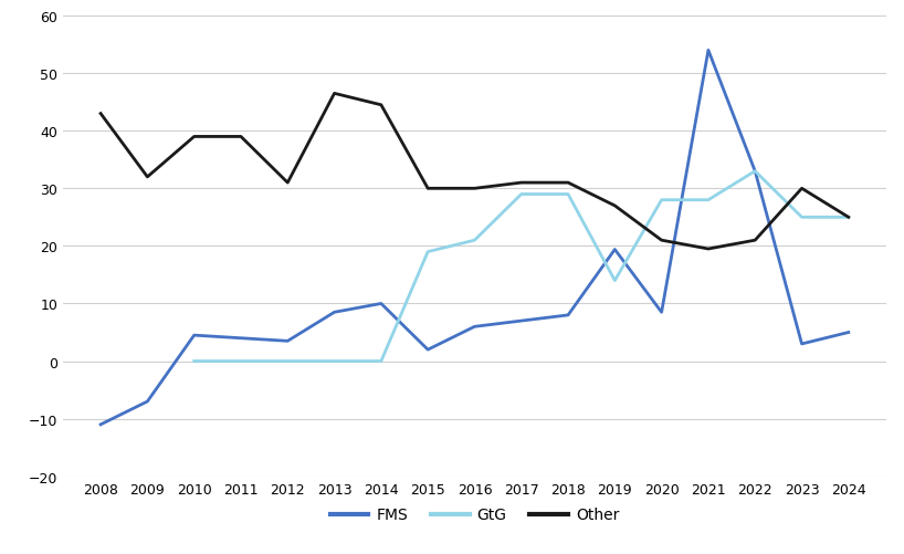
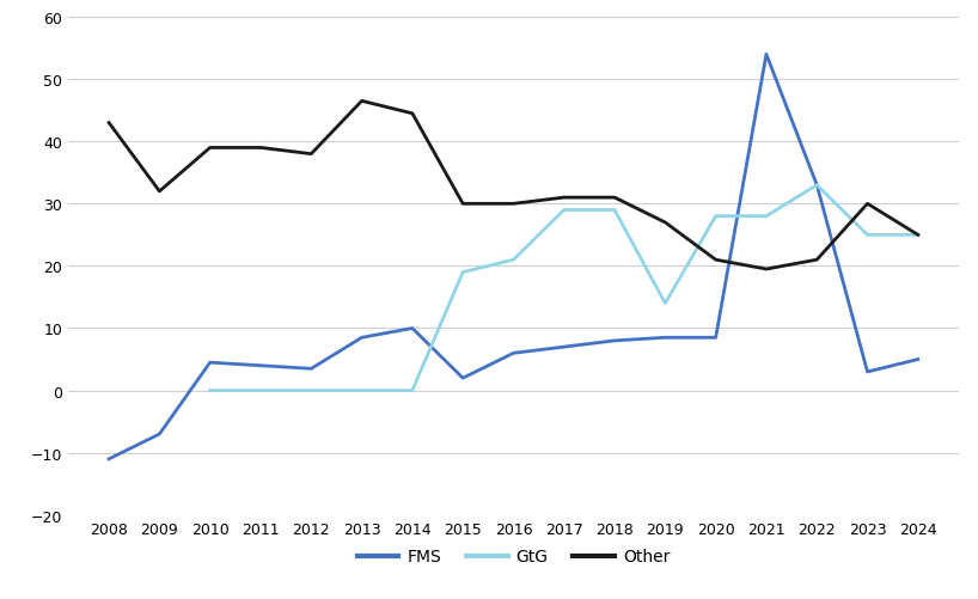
Other/2012: 31.0 -> 38.0
FMS/2019: 19.4 -> 8.5
